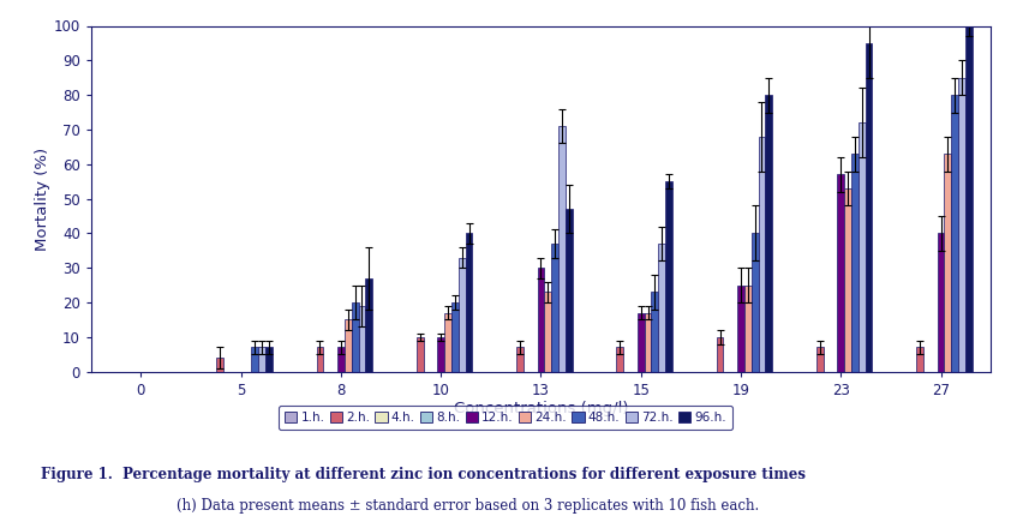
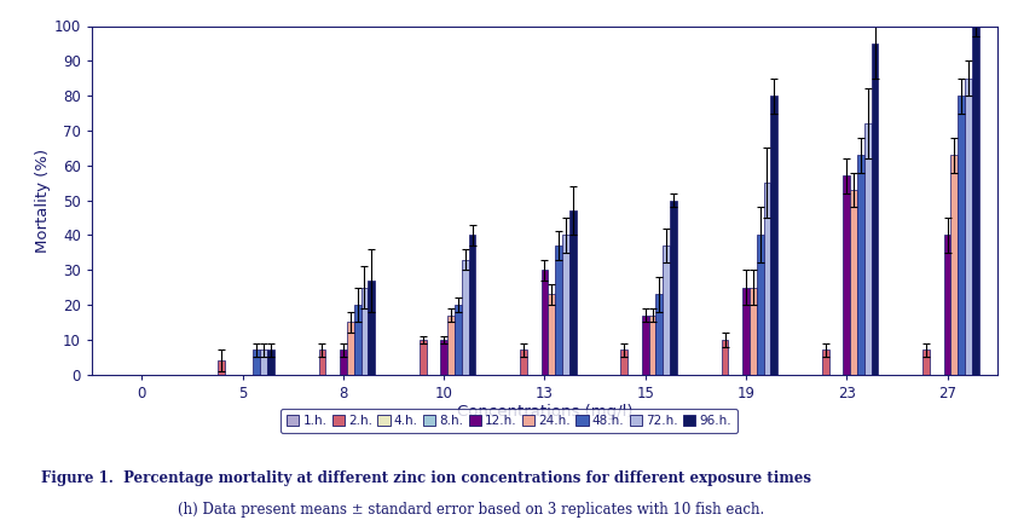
72.h./8: 19 -> 25
72.h./13: 71 -> 40
96.h./15: 55 -> 50
72.h./19: 68 -> 55
